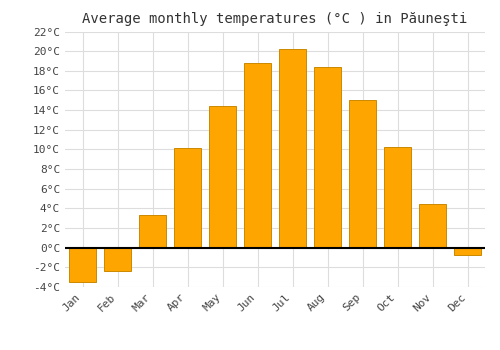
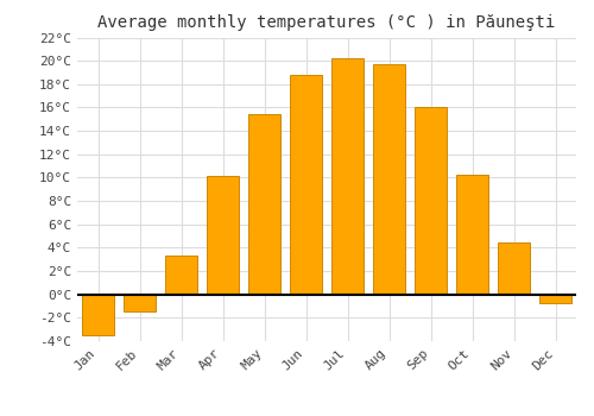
Feb: -2.4°C -> -1.5°C
May: 14.4°C -> 15.4°C
Aug: 18.4°C -> 19.7°C
Sep: 15.0°C -> 16.0°C
